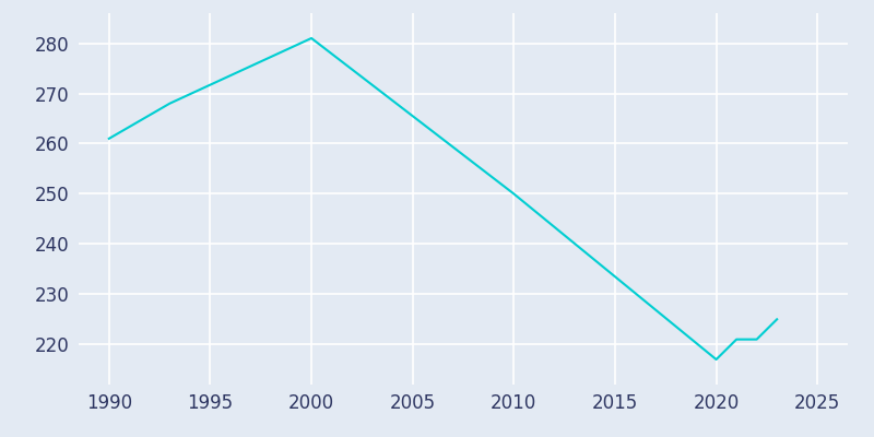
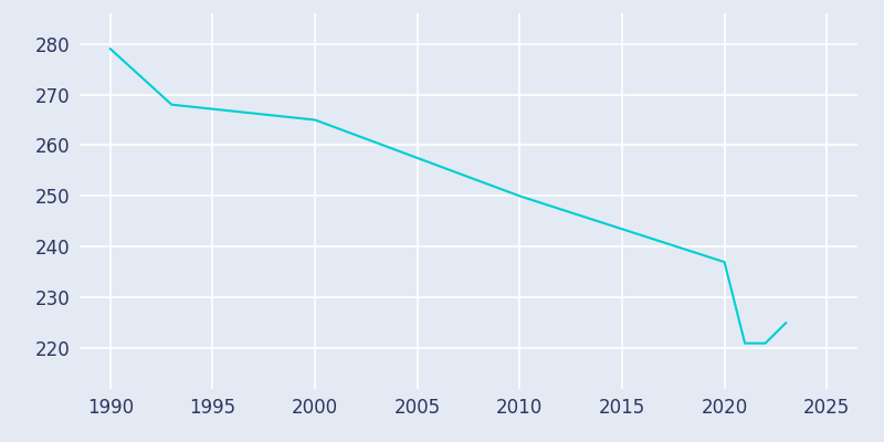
1990: 261 -> 279
2000: 281 -> 265
2020: 217 -> 237
